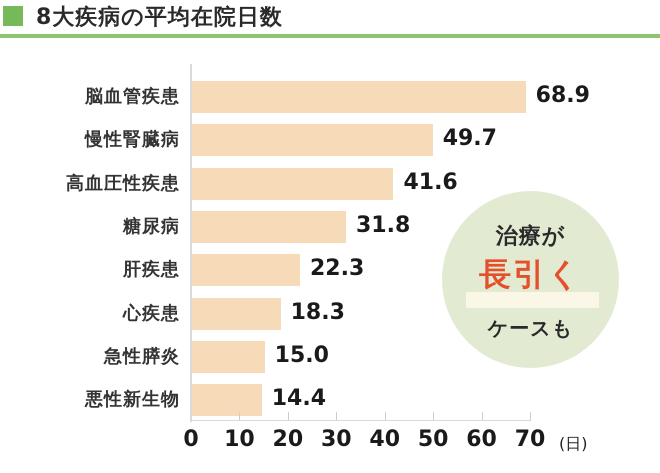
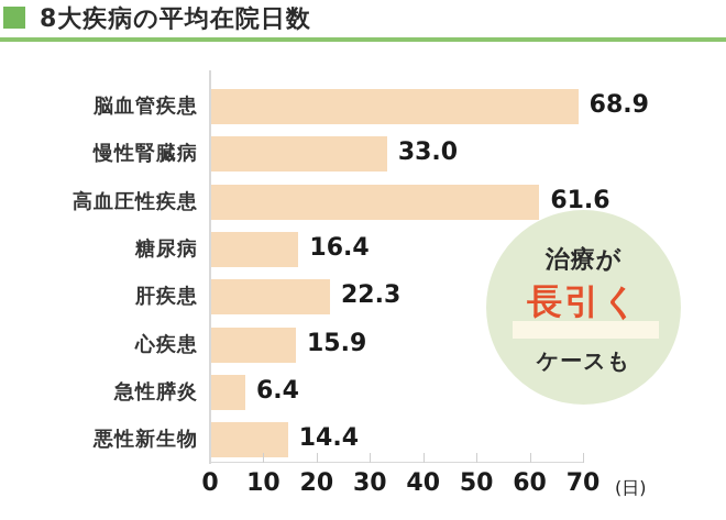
慢性腎臓病: 49.7 -> 33.0
高血圧性疾患: 41.6 -> 61.6
糖尿病: 31.8 -> 16.4
心疾患: 18.3 -> 15.9
急性膵炎: 15.0 -> 6.4
